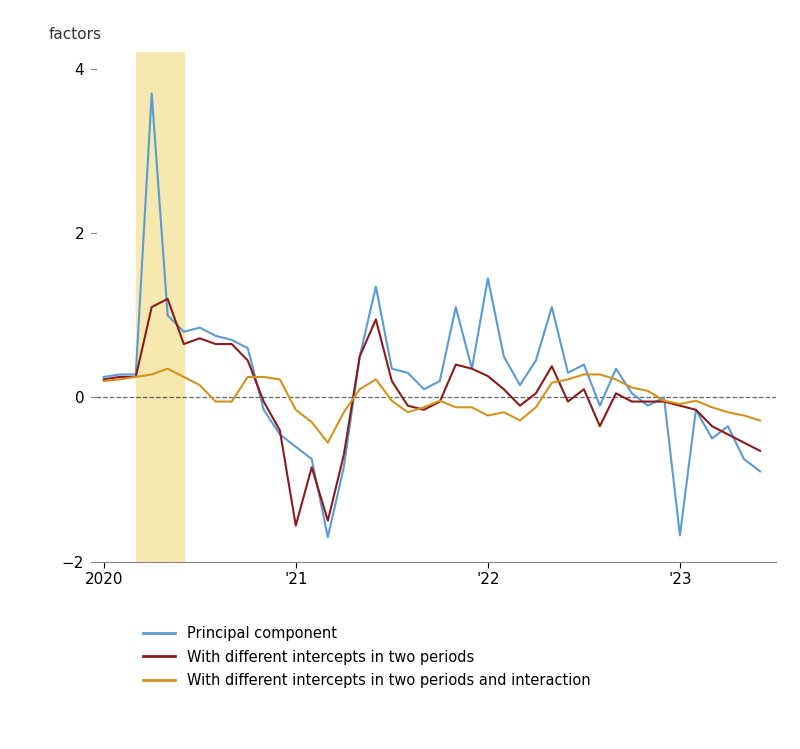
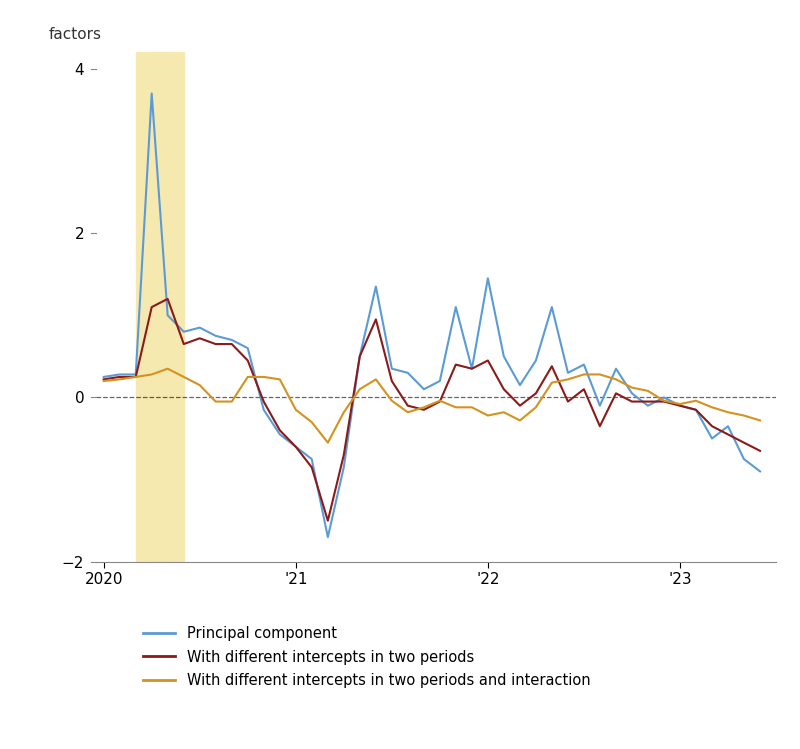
With different intercepts in two periods/'21: -1.56 -> -0.60
With different intercepts in two periods/'22: 0.26 -> 0.45
Principal component/'23: -1.68 -> -0.10
